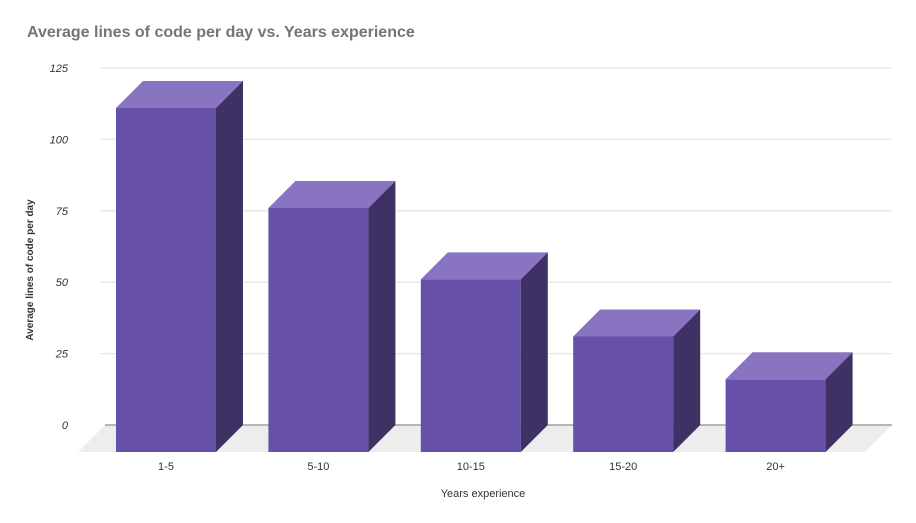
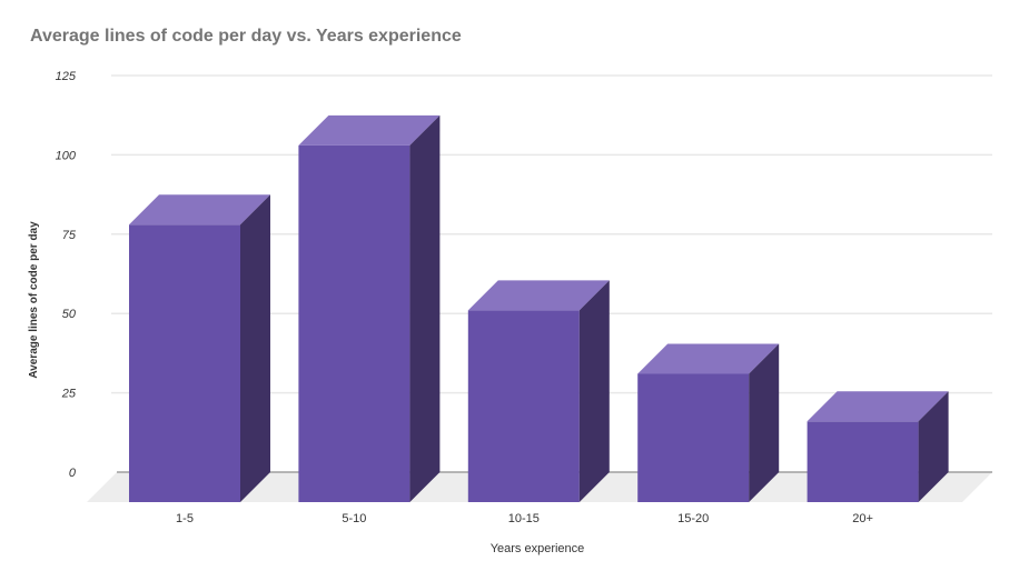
1-5: 111 -> 78
5-10: 76 -> 103
